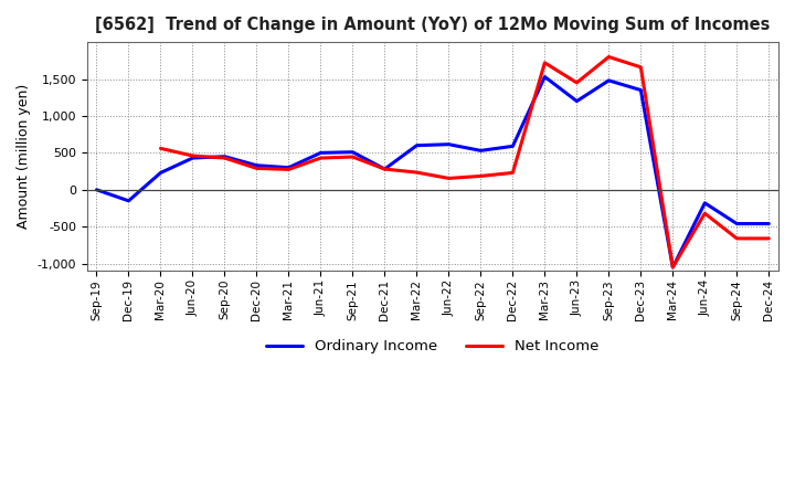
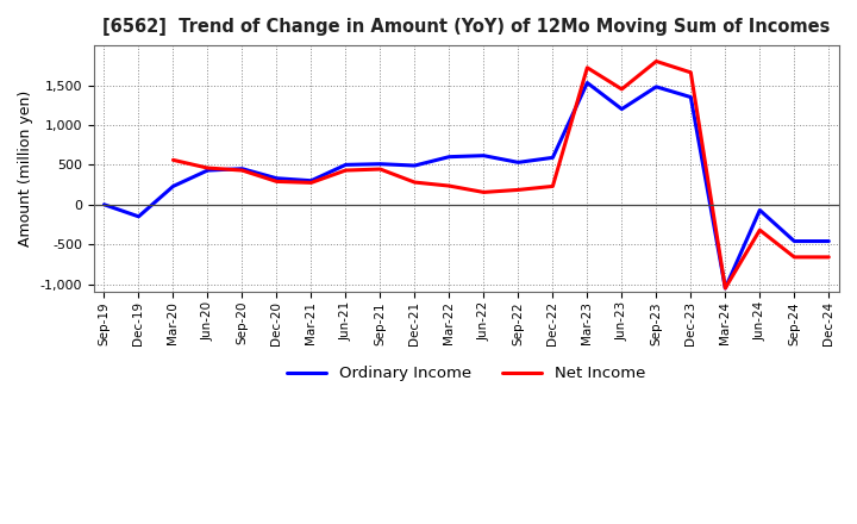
Ordinary Income/Dec-21: 280 -> 490
Ordinary Income/Jun-24: -180 -> -70
